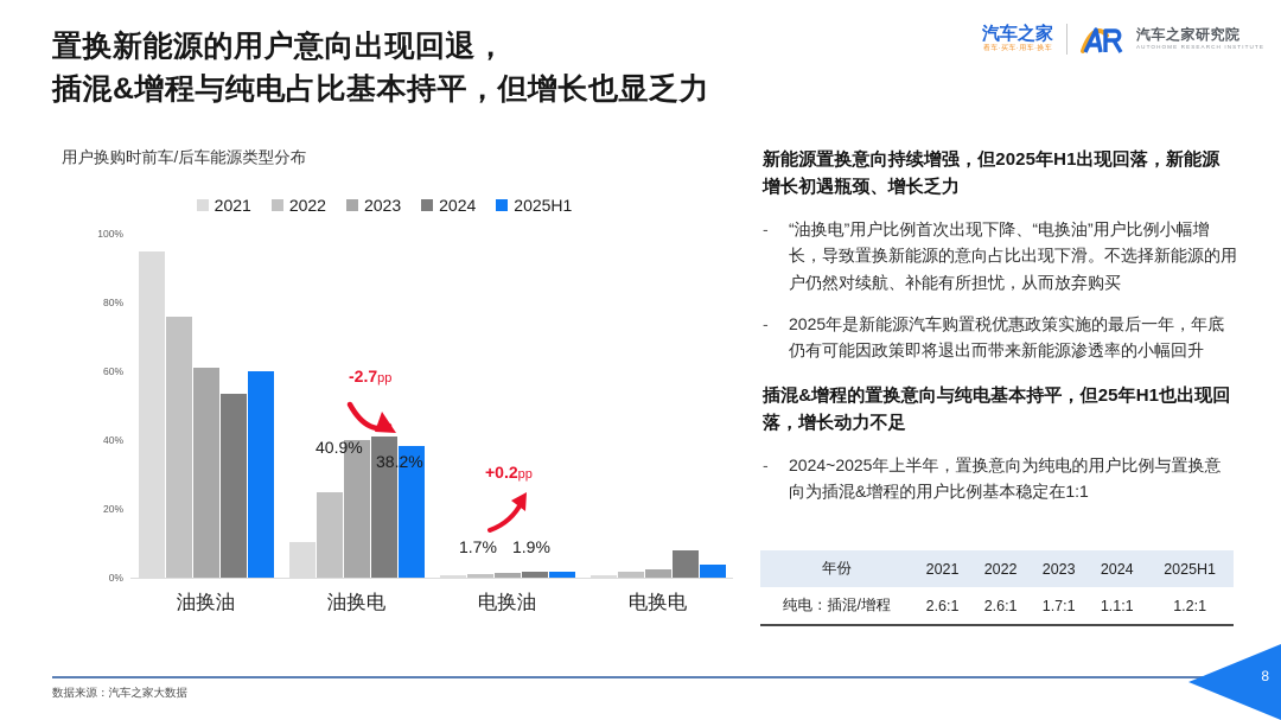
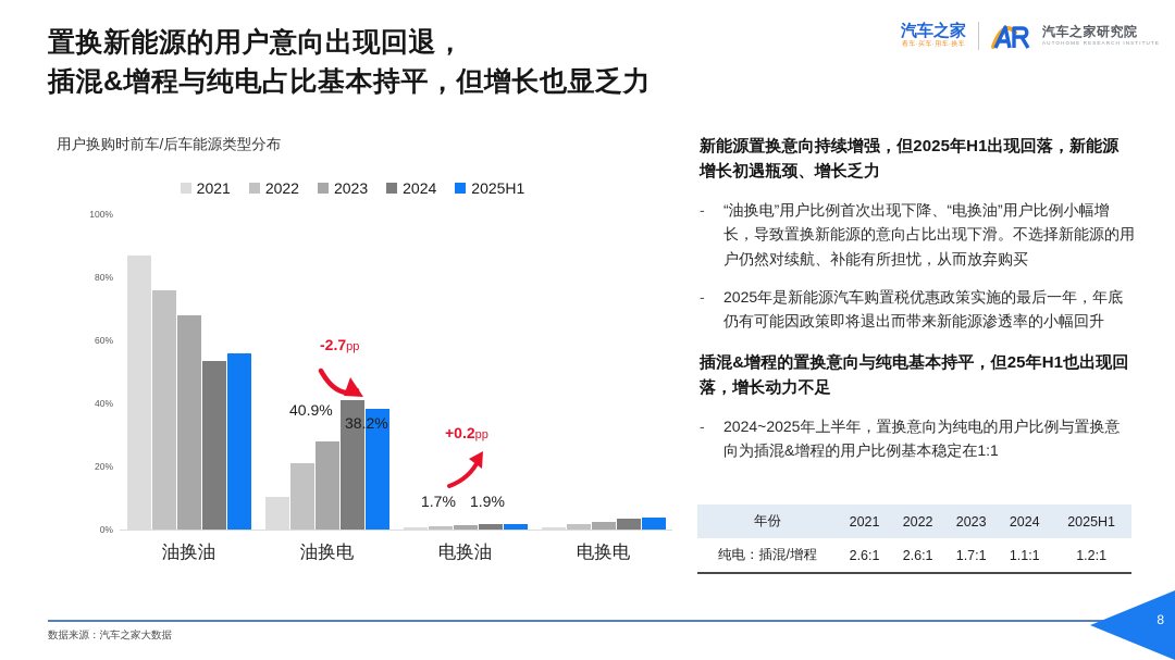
2021/油换油: 95% -> 87%
2023/油换油: 61% -> 68%
2025H1/油换油: 60% -> 56%
2022/油换电: 25% -> 21%
2023/油换电: 40% -> 28%
2024/电换电: 8% -> 4%
